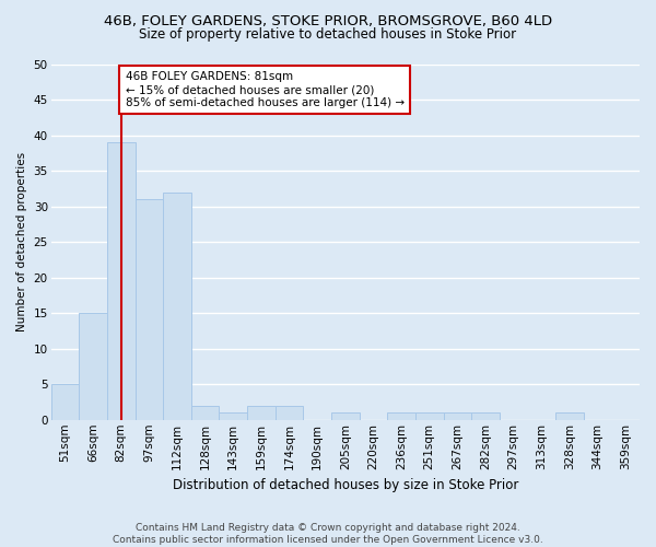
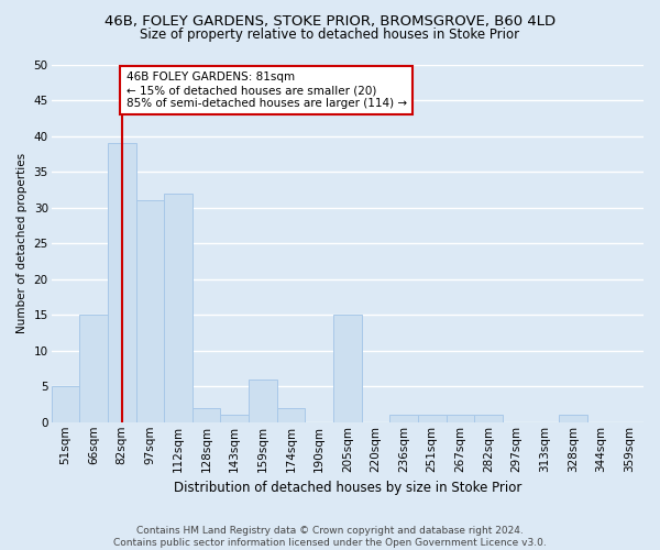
159sqm: 2 -> 6
205sqm: 1 -> 15
